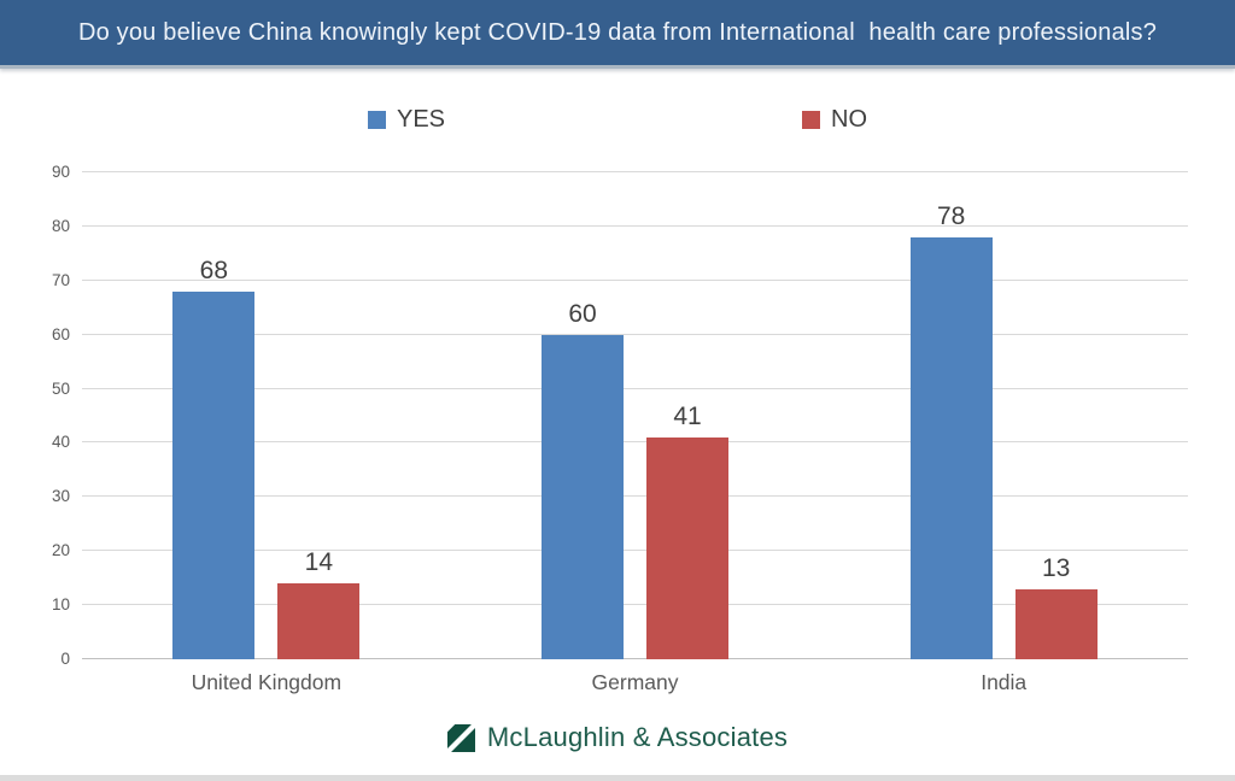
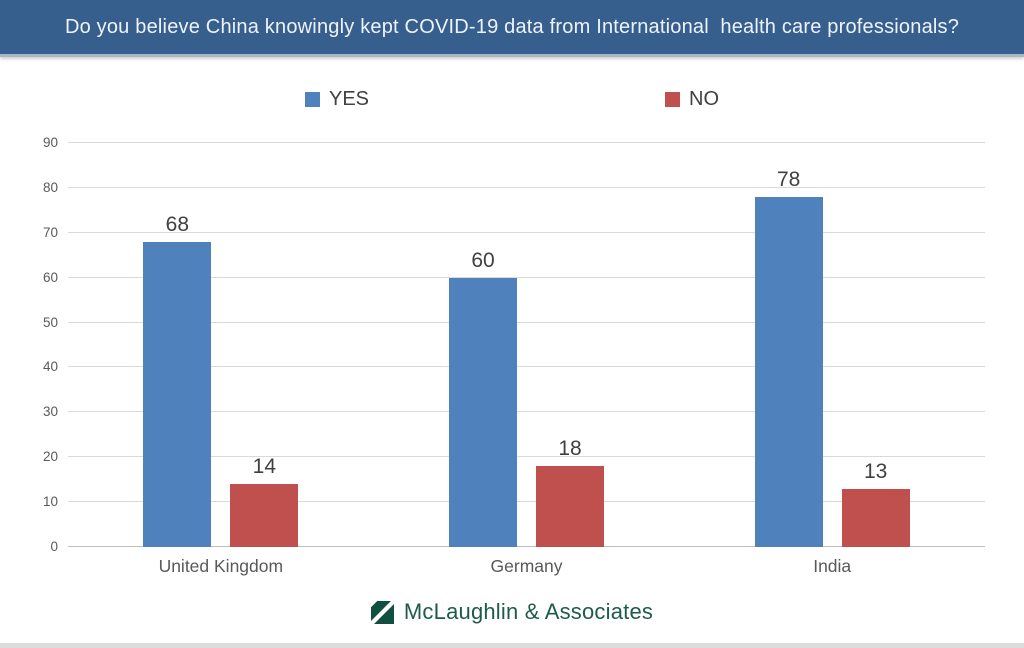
NO/Germany: 41 -> 18
